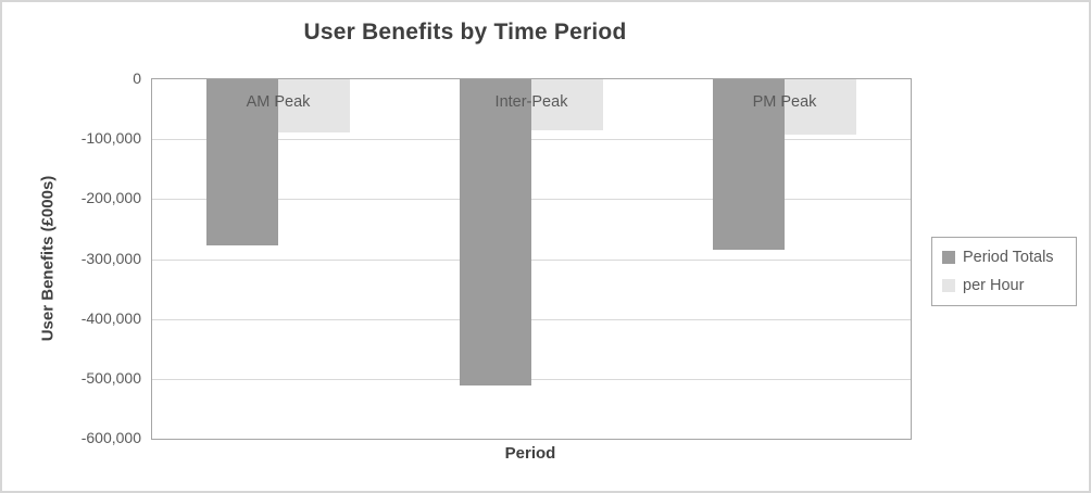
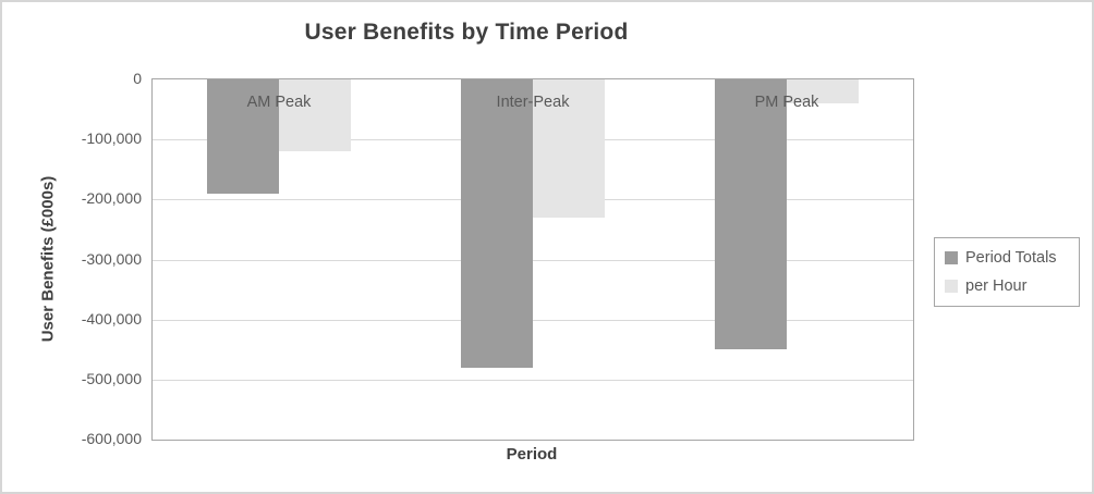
Period Totals/AM Peak: -280000 -> -190000
per Hour/AM Peak: -90000 -> -120000
Period Totals/Inter-Peak: -510000 -> -480000
per Hour/Inter-Peak: -90000 -> -230000
Period Totals/PM Peak: -280000 -> -450000
per Hour/PM Peak: -90000 -> -40000
